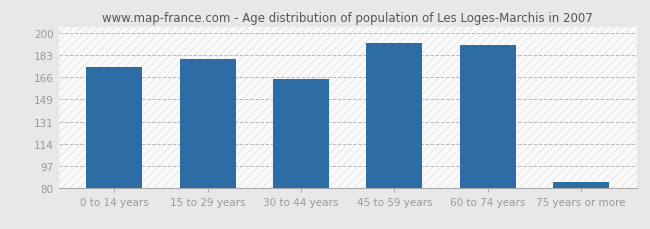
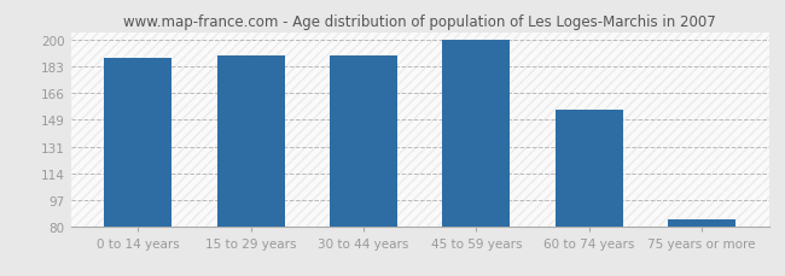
0 to 14 years: 174 -> 188
15 to 29 years: 180 -> 190
30 to 44 years: 164 -> 190
45 to 59 years: 192 -> 200
60 to 74 years: 191 -> 155
